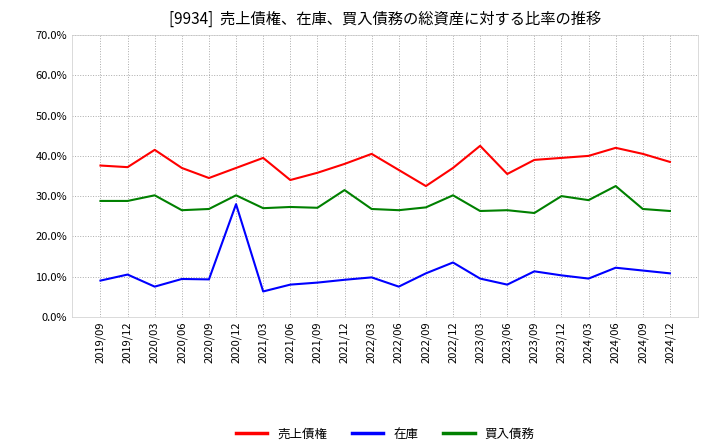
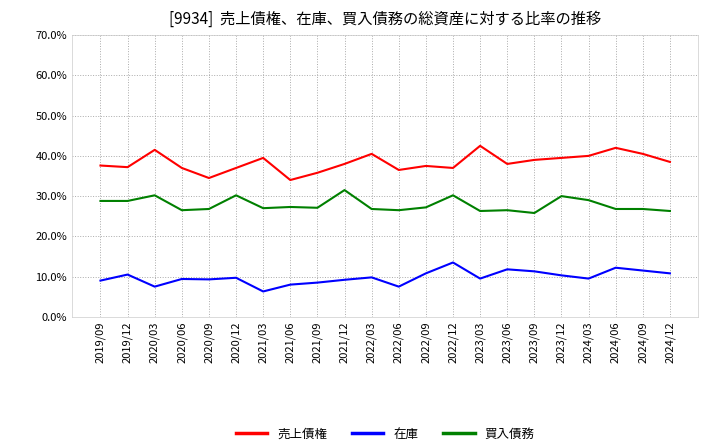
在庫/2020/12: 28.0% -> 9.7%
売上債権/2022/09: 32.5% -> 37.5%
売上債権/2023/06: 35.5% -> 38.0%
在庫/2023/06: 8.0% -> 11.8%
買入債務/2024/06: 32.5% -> 26.8%
